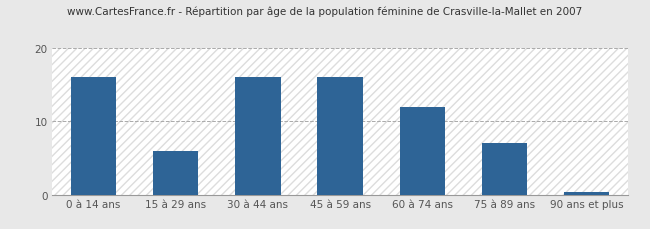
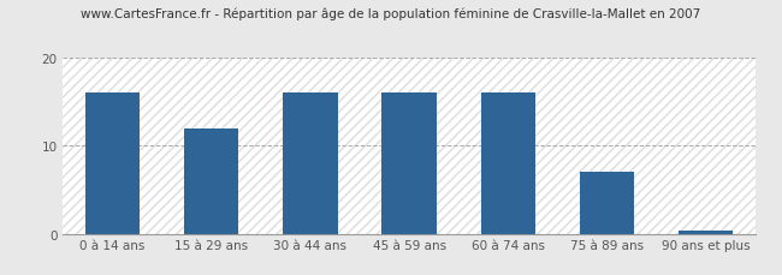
15 à 29 ans: 6.0 -> 12.0
60 à 74 ans: 12.0 -> 16.0
